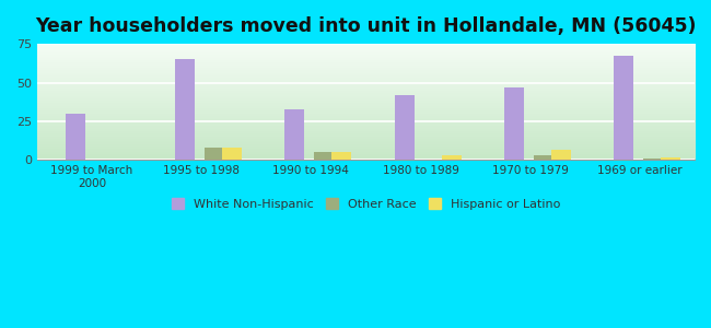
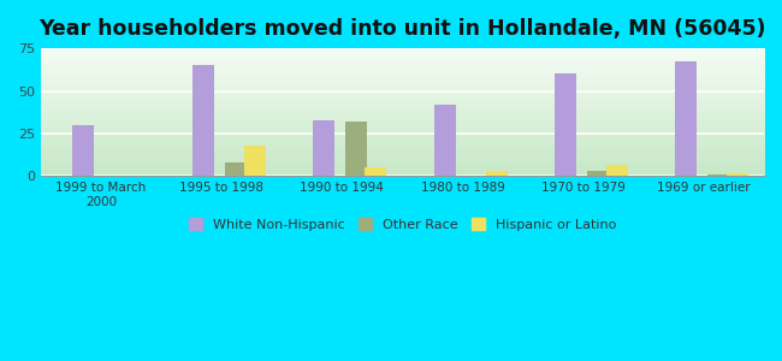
Hispanic or Latino/1995 to 1998: 8 -> 18
Other Race/1990 to 1994: 5 -> 32
White Non-Hispanic/1970 to 1979: 47 -> 60
